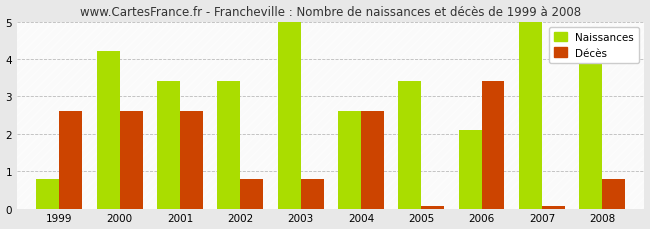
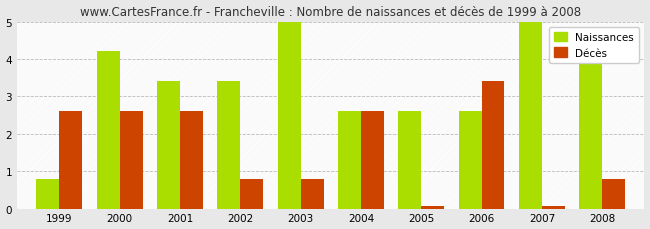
Naissances/2005: 3.4 -> 2.6
Naissances/2006: 2.1 -> 2.6
